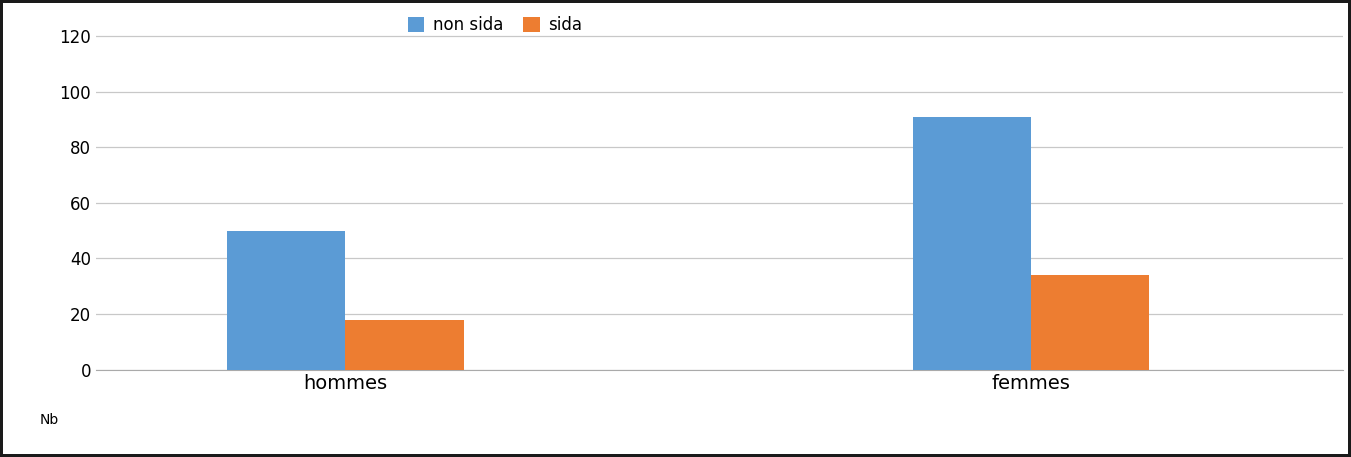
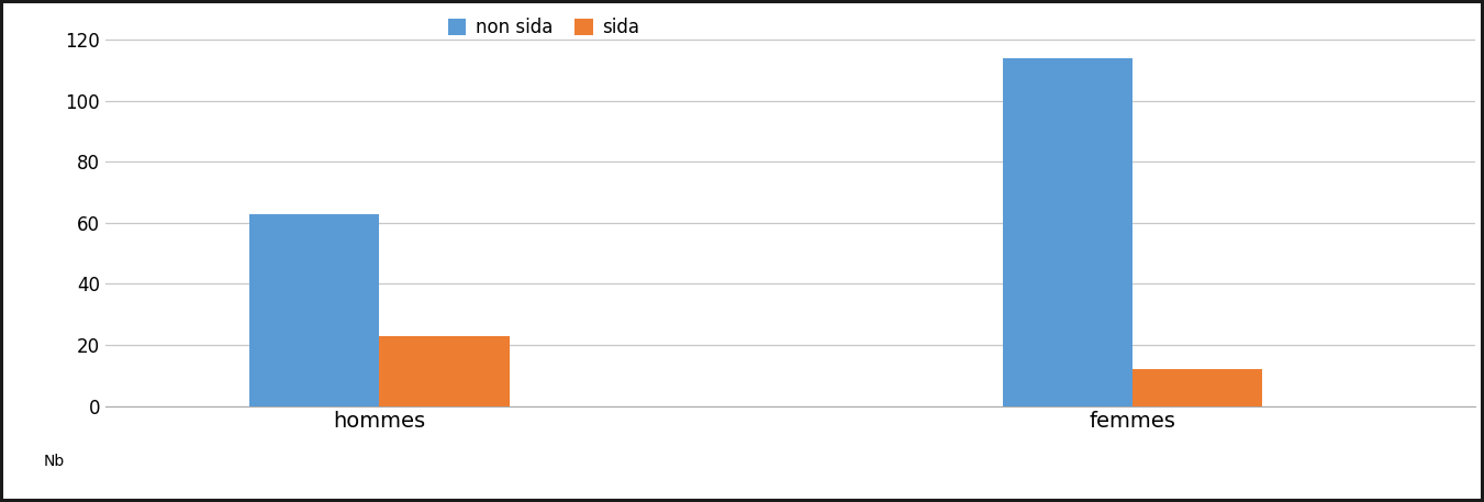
non sida/hommes: 50 -> 63
sida/hommes: 18 -> 23
non sida/femmes: 91 -> 114
sida/femmes: 34 -> 12
